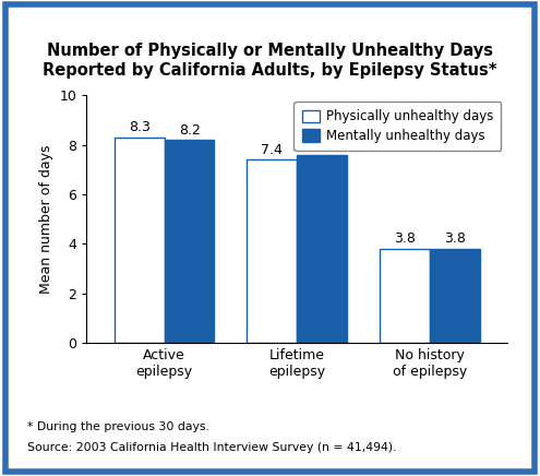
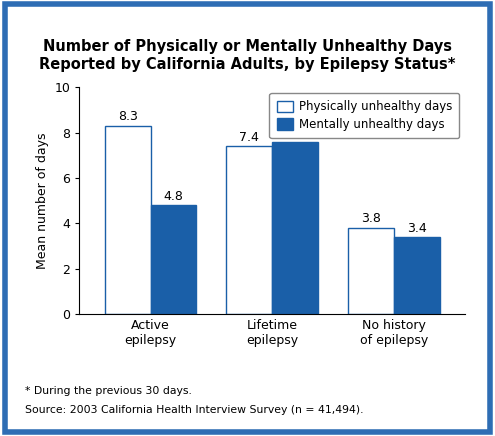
Mentally unhealthy days/Active epilepsy: 8.2 -> 4.8
Mentally unhealthy days/No history of epilepsy: 3.8 -> 3.4
